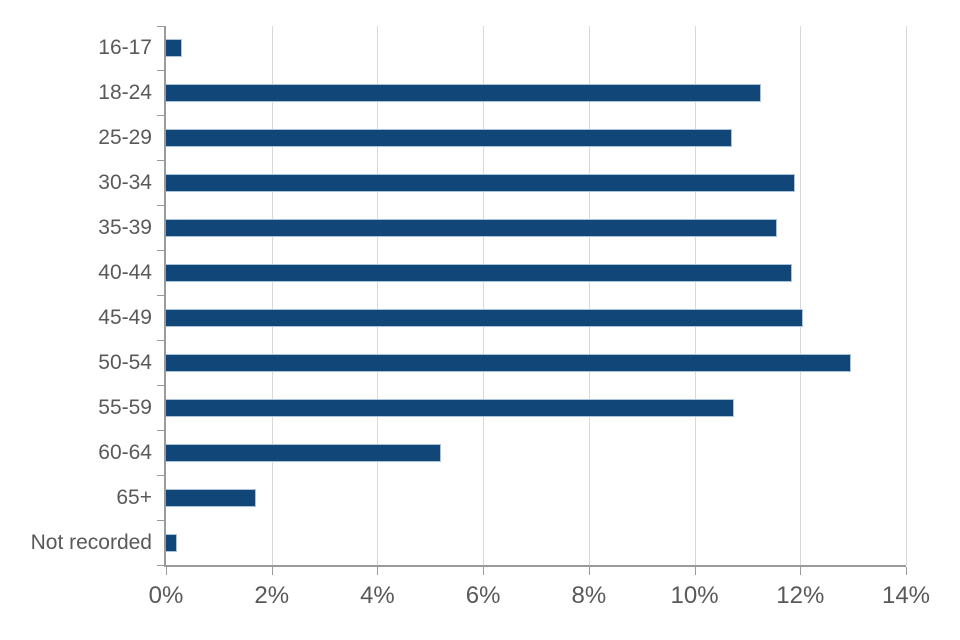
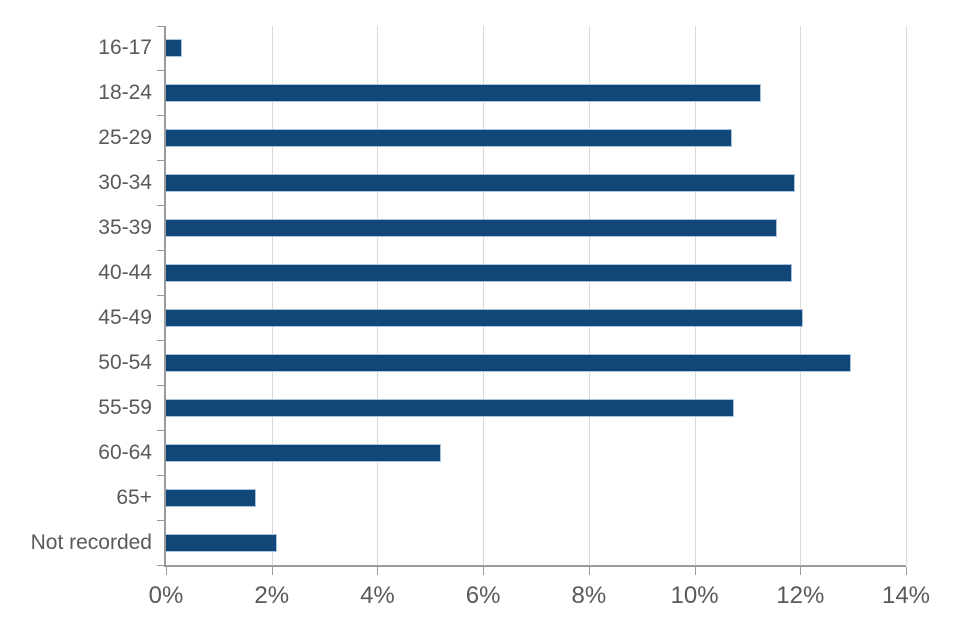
Not recorded: 0.2% -> 2.1%
